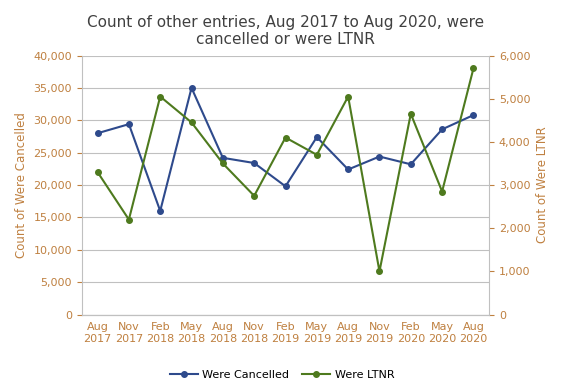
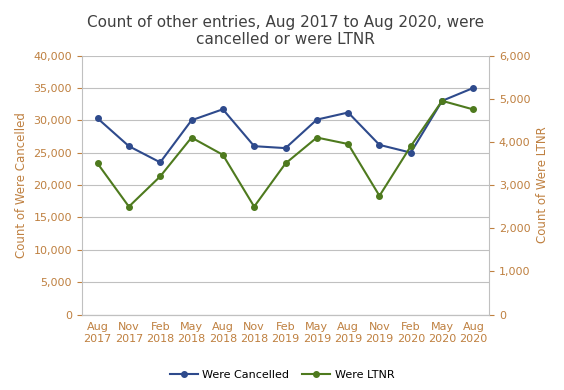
Were Cancelled/Aug 2017: 28,000 -> 30,300
Were LTNR/Aug 2017: 3,300 -> 3,500
Were Cancelled/Nov 2017: 29,400 -> 26,000
Were LTNR/Nov 2017: 2,200 -> 2,500
Were Cancelled/Feb 2018: 16,000 -> 23,500
Were LTNR/Feb 2018: 5,050 -> 3,200
Were Cancelled/May 2018: 35,000 -> 30,000
Were LTNR/May 2018: 4,450 -> 4,100
Were Cancelled/Aug 2018: 24,200 -> 31,700
Were LTNR/Aug 2018: 3,500 -> 3,700
Were Cancelled/Nov 2018: 23,400 -> 26,000
Were LTNR/Nov 2018: 2,750 -> 2,500
Were Cancelled/Feb 2019: 19,800 -> 25,700
Were LTNR/Feb 2019: 4,100 -> 3,500
Were Cancelled/May 2019: 27,400 -> 30,100
Were LTNR/May 2019: 3,700 -> 4,100
Were Cancelled/Aug 2019: 22,400 -> 31,200
Were LTNR/Aug 2019: 5,050 -> 3,950
Were Cancelled/Nov 2019: 24,400 -> 26,200
Were LTNR/Nov 2019: 1,000 -> 2,750
Were Cancelled/Feb 2020: 23,200 -> 25,000
Were LTNR/Feb 2020: 4,650 -> 3,900
Were Cancelled/May 2020: 28,600 -> 33,000
Were LTNR/May 2020: 2,850 -> 4,950
Were Cancelled/Aug 2020: 30,800 -> 35,000
Were LTNR/Aug 2020: 5,700 -> 4,750
